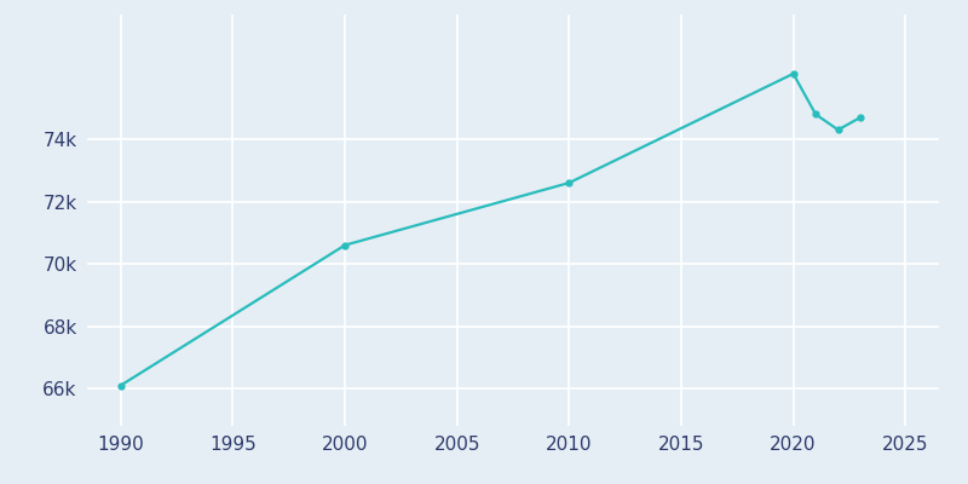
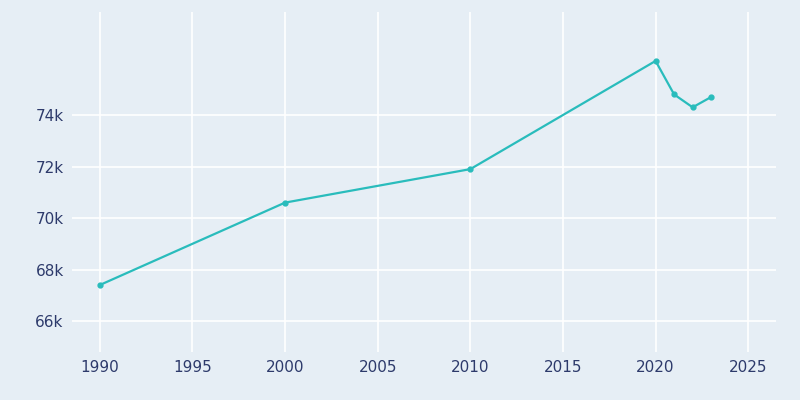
1990: 66.1k -> 67.4k
2010: 72.6k -> 71.9k
